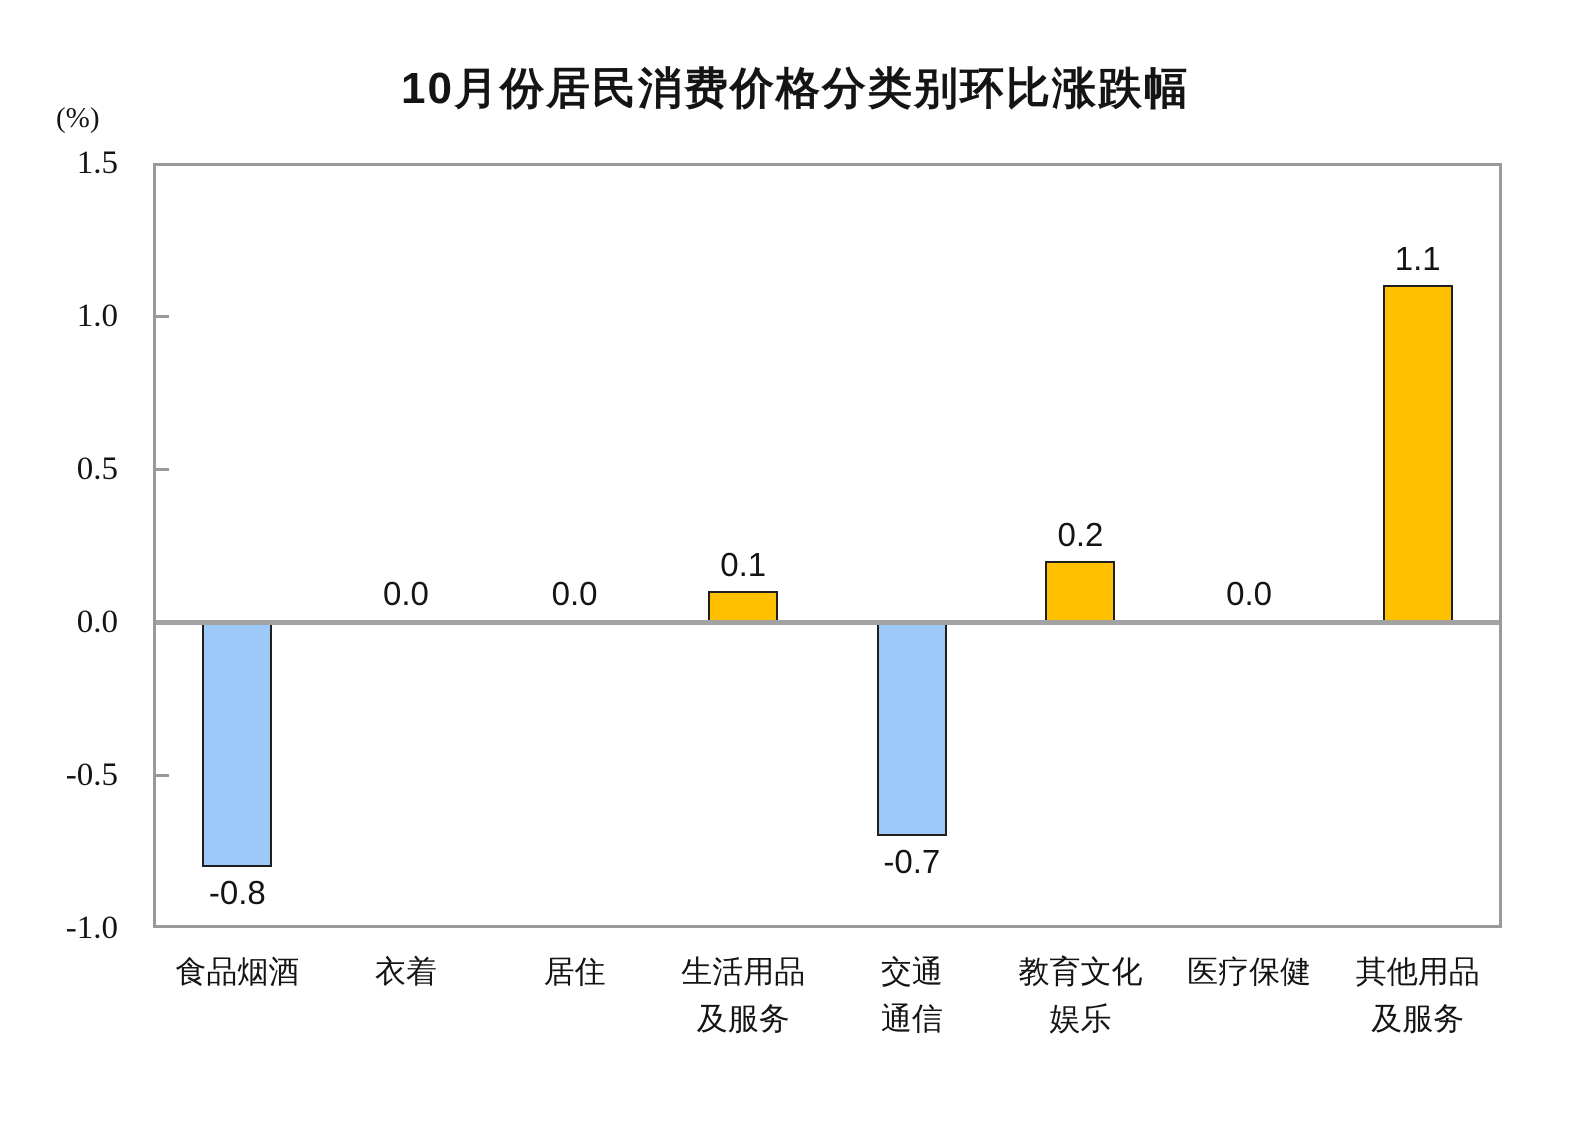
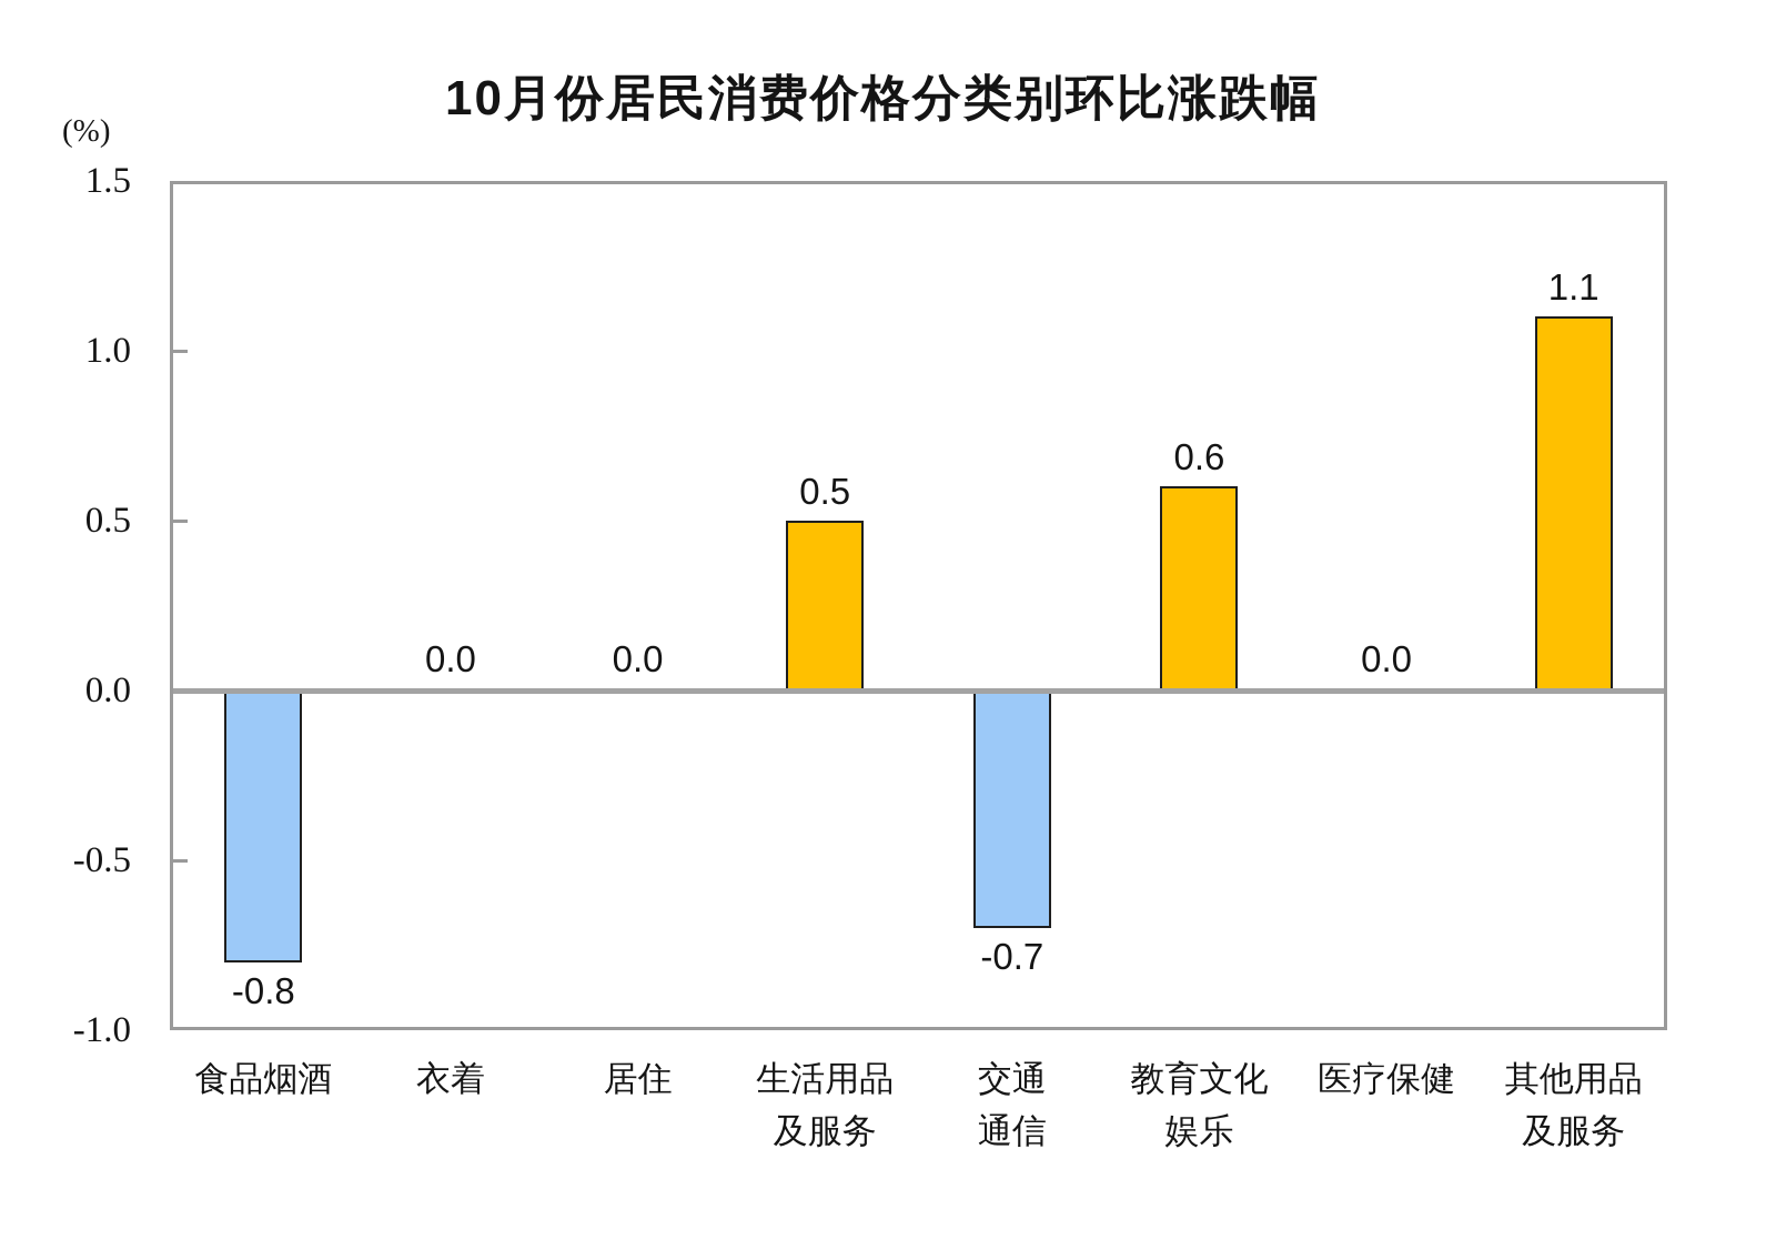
生活用品 及服务: 0.1 -> 0.5
教育文化 娱乐: 0.2 -> 0.6
